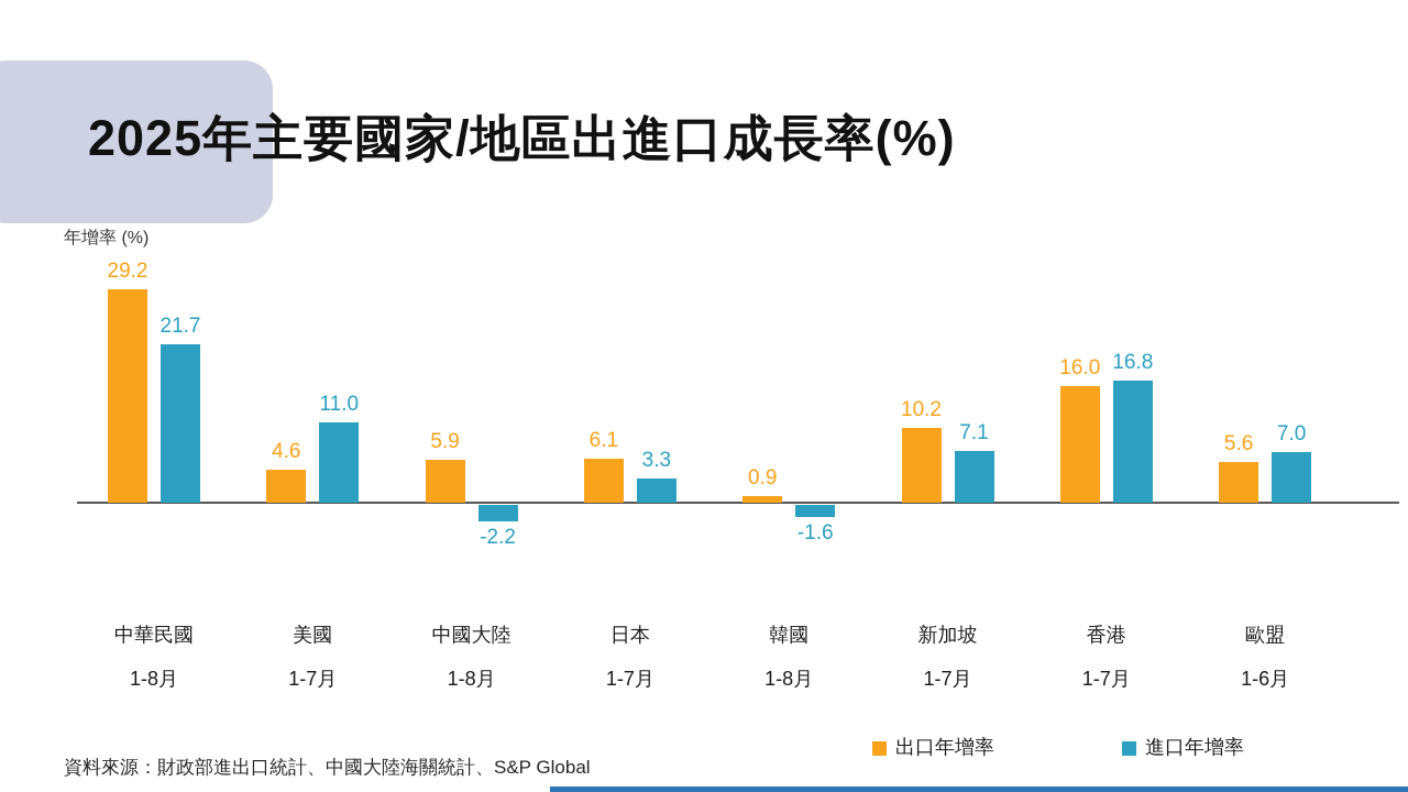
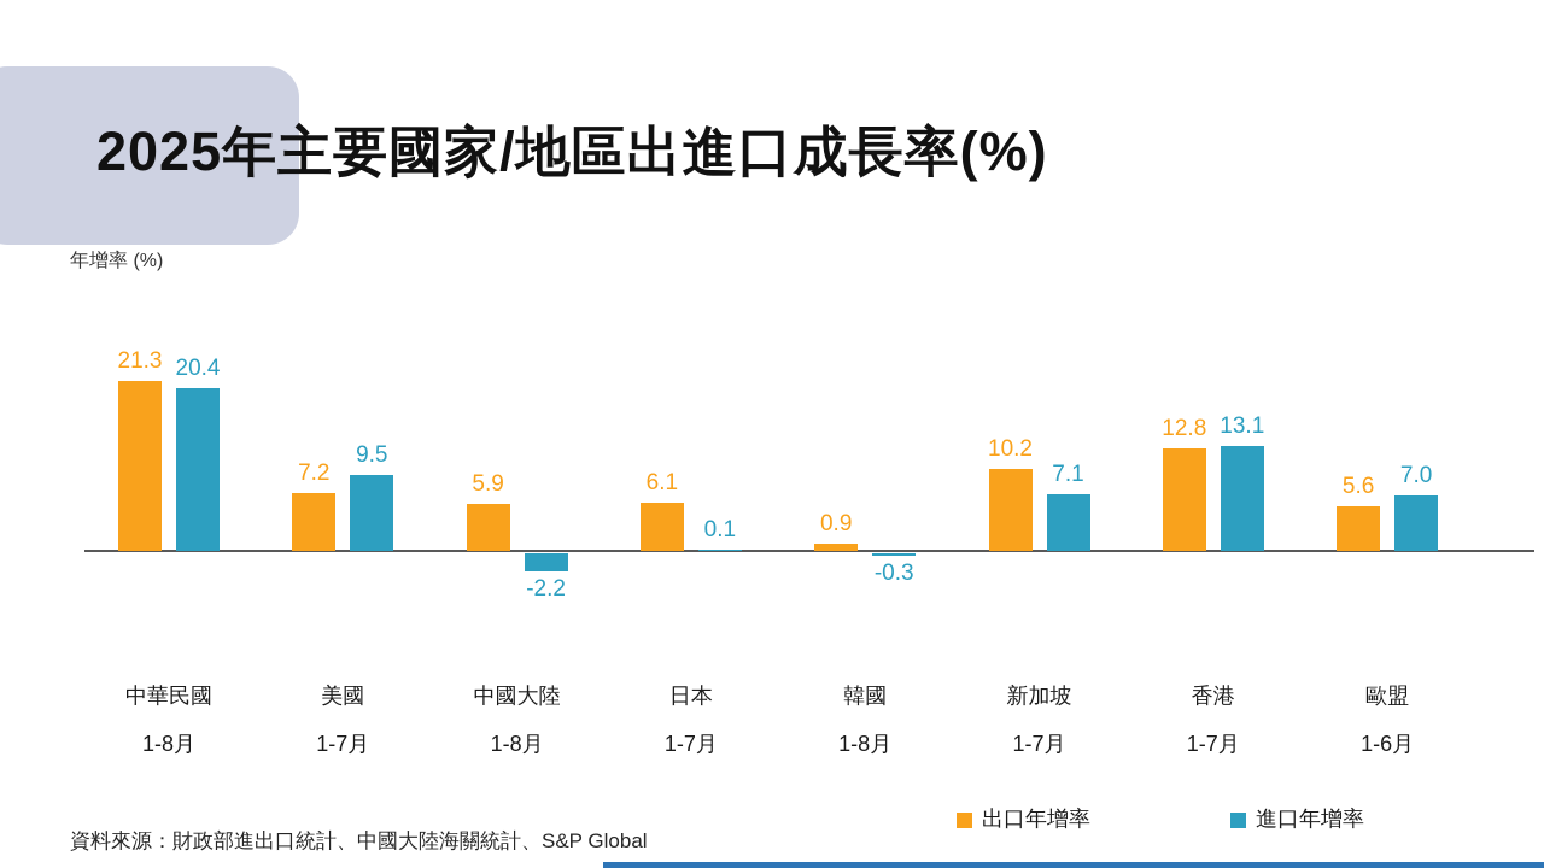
出口年增率/中華民國: 29.2 -> 21.3
進口年增率/中華民國: 21.7 -> 20.4
出口年增率/美國: 4.6 -> 7.2
進口年增率/美國: 11.0 -> 9.5
進口年增率/日本: 3.3 -> 0.1
進口年增率/韓國: -1.6 -> -0.3
出口年增率/香港: 16.0 -> 12.8
進口年增率/香港: 16.8 -> 13.1
